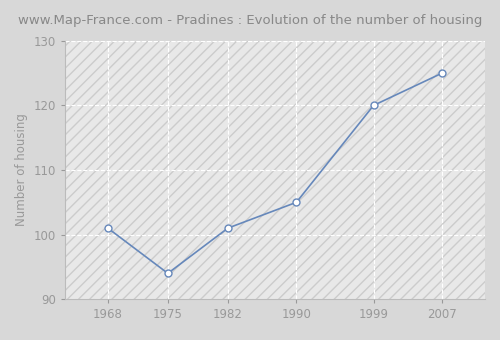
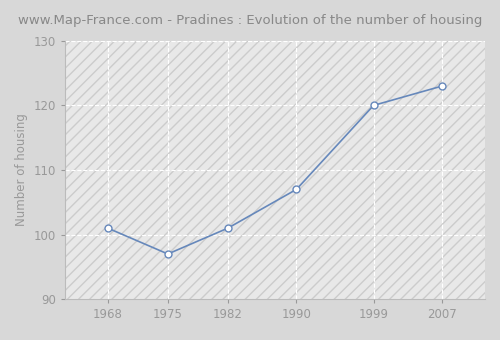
1975: 94 -> 97
1990: 105 -> 107
2007: 125 -> 123
